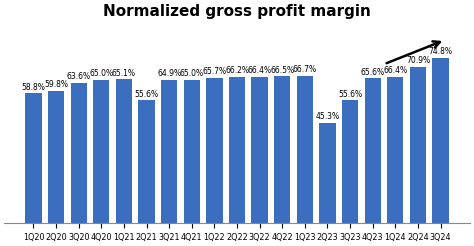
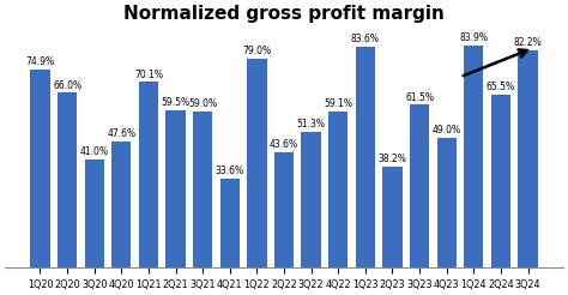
1Q20: 58.8% -> 74.9%
2Q20: 59.8% -> 66.0%
3Q20: 63.6% -> 41.0%
4Q20: 65.0% -> 47.6%
1Q21: 65.1% -> 70.1%
2Q21: 55.6% -> 59.5%
3Q21: 64.9% -> 59.0%
4Q21: 65.0% -> 33.6%
1Q22: 65.7% -> 79.0%
2Q22: 66.2% -> 43.6%
3Q22: 66.4% -> 51.3%
4Q22: 66.5% -> 59.1%
1Q23: 66.7% -> 83.6%
2Q23: 45.3% -> 38.2%
3Q23: 55.6% -> 61.5%
4Q23: 65.6% -> 49.0%
1Q24: 66.4% -> 83.9%
2Q24: 70.9% -> 65.5%
3Q24: 74.8% -> 82.2%
